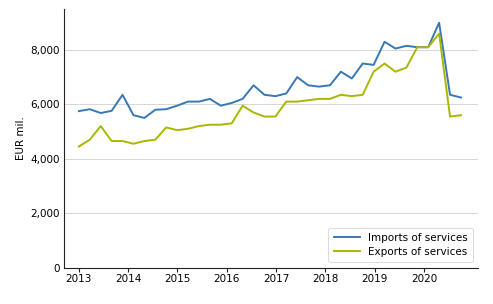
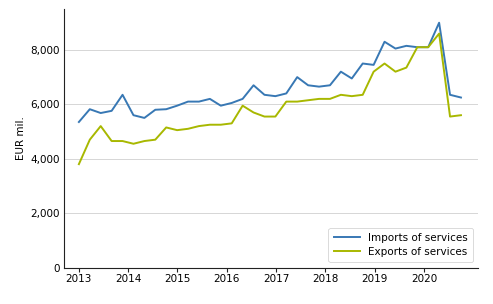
Imports of services/2013: 5,750 -> 5,350
Exports of services/2013: 4,450 -> 3,800
